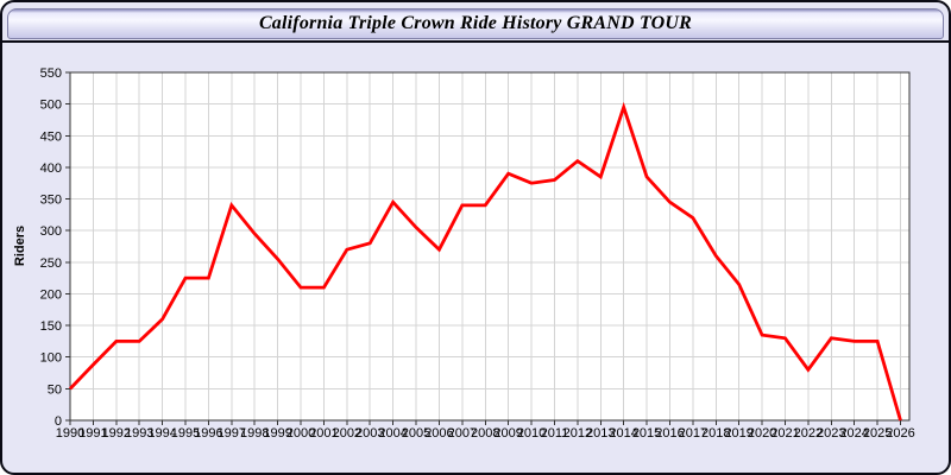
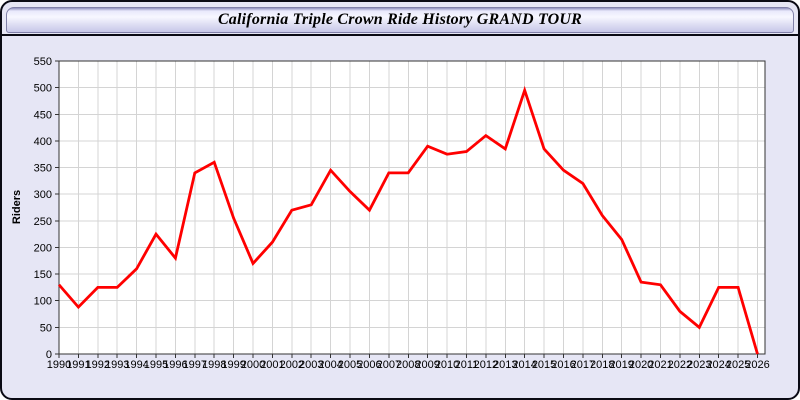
1990: 50 -> 130
1996: 220 -> 180
1998: 300 -> 360
2000: 210 -> 170
2023: 130 -> 50
